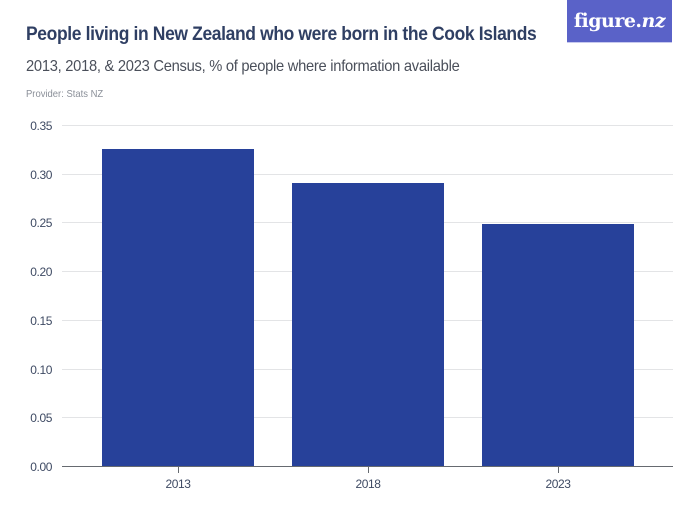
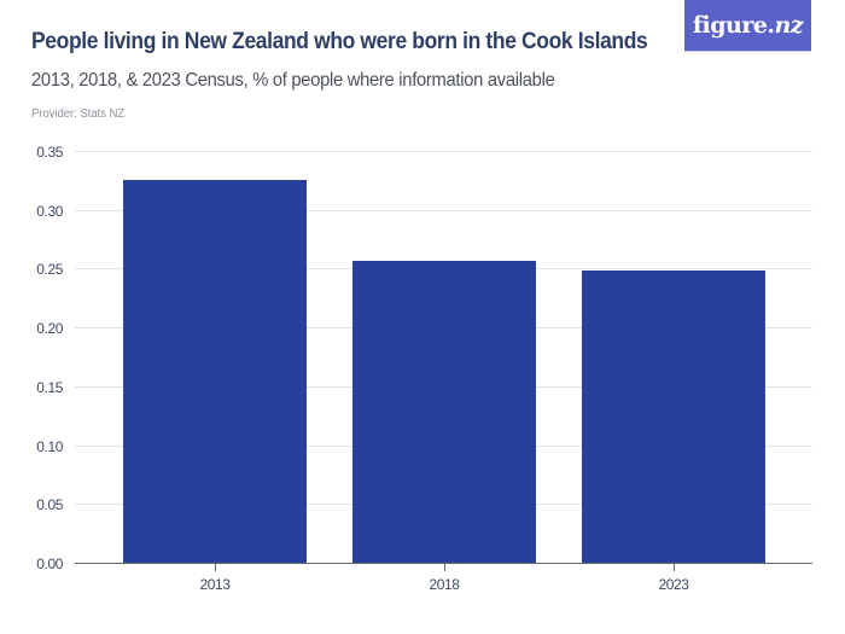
2018: 0.29 -> 0.26
